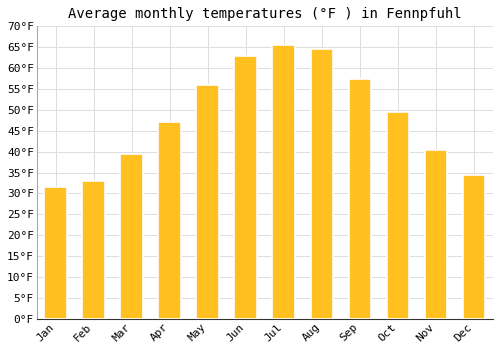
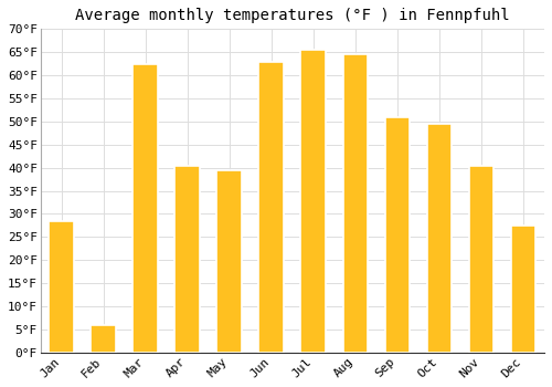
Jan: 31.5°F -> 28.5°F
Feb: 33.0°F -> 6.0°F
Mar: 39.5°F -> 62.5°F
Apr: 47.0°F -> 40.5°F
May: 56.0°F -> 39.5°F
Sep: 57.5°F -> 51.0°F
Dec: 34.5°F -> 27.5°F
